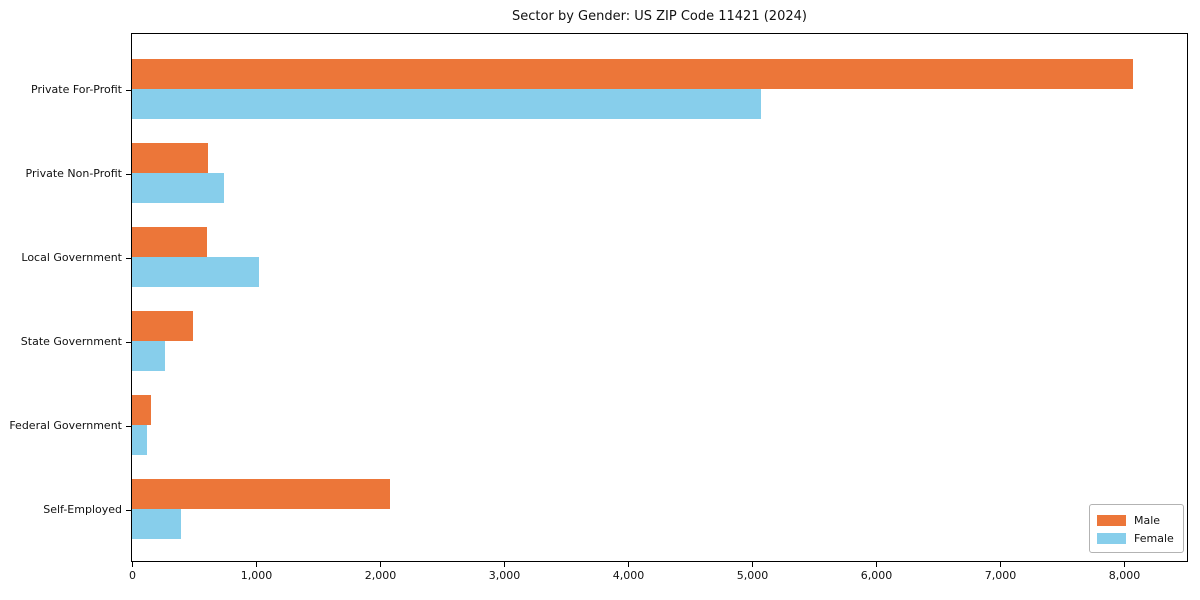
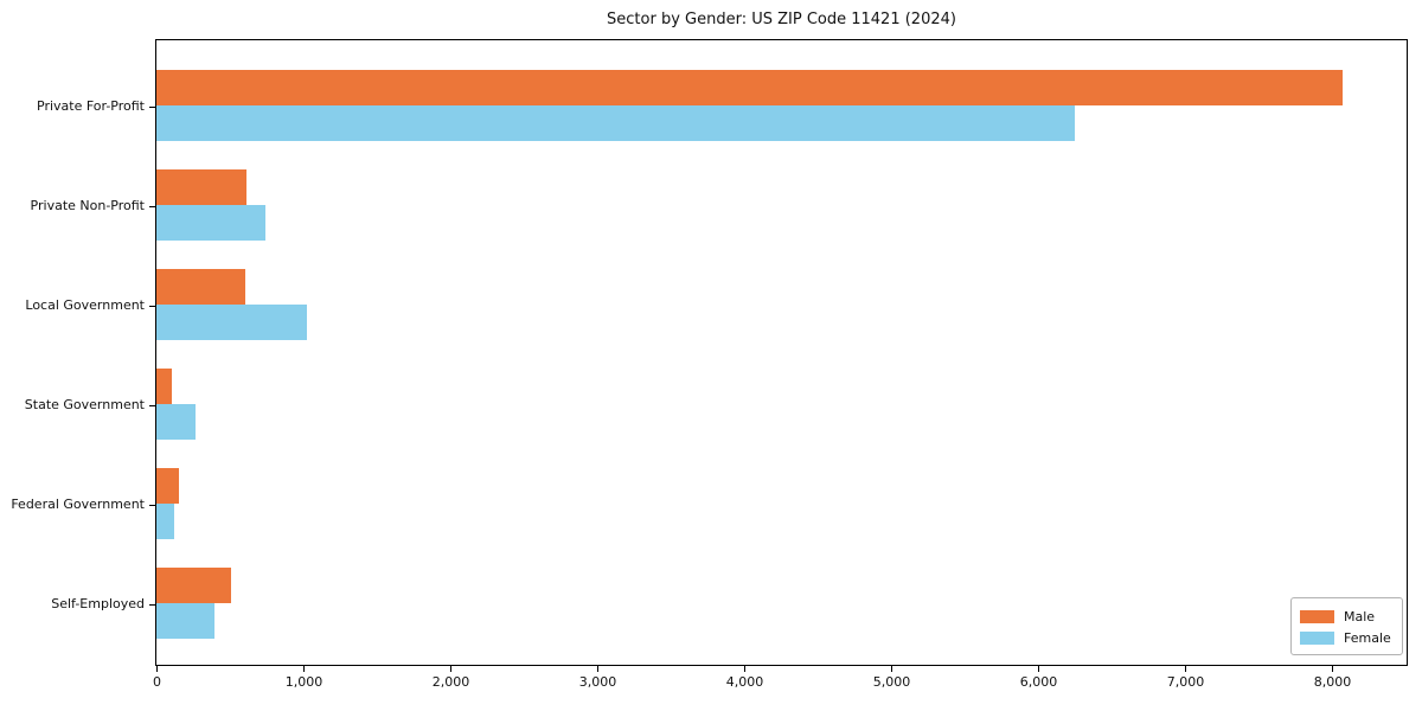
Female/Private For-Profit: 5070 -> 6250
Male/State Government: 490 -> 100
Male/Self-Employed: 2080 -> 500
